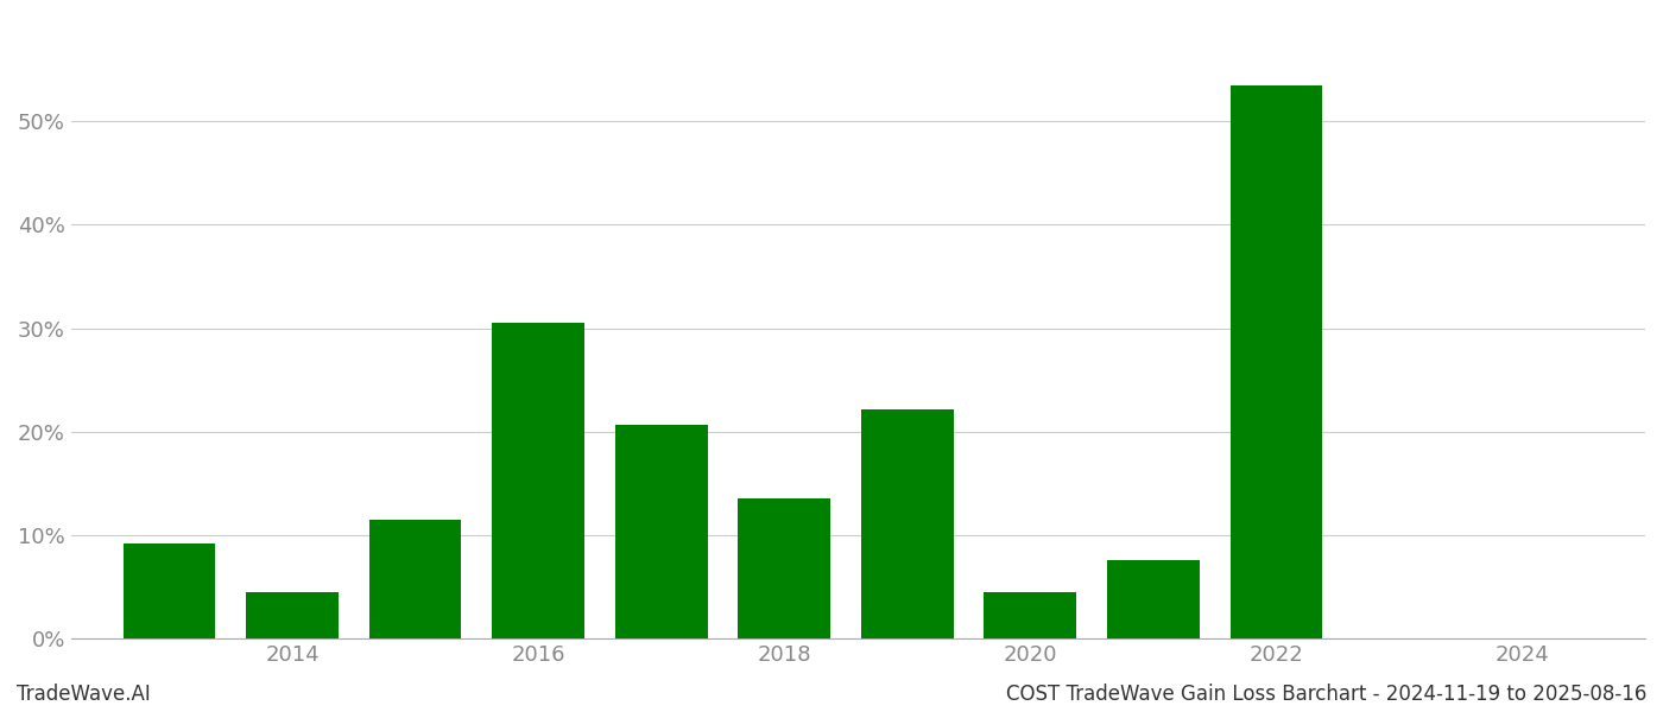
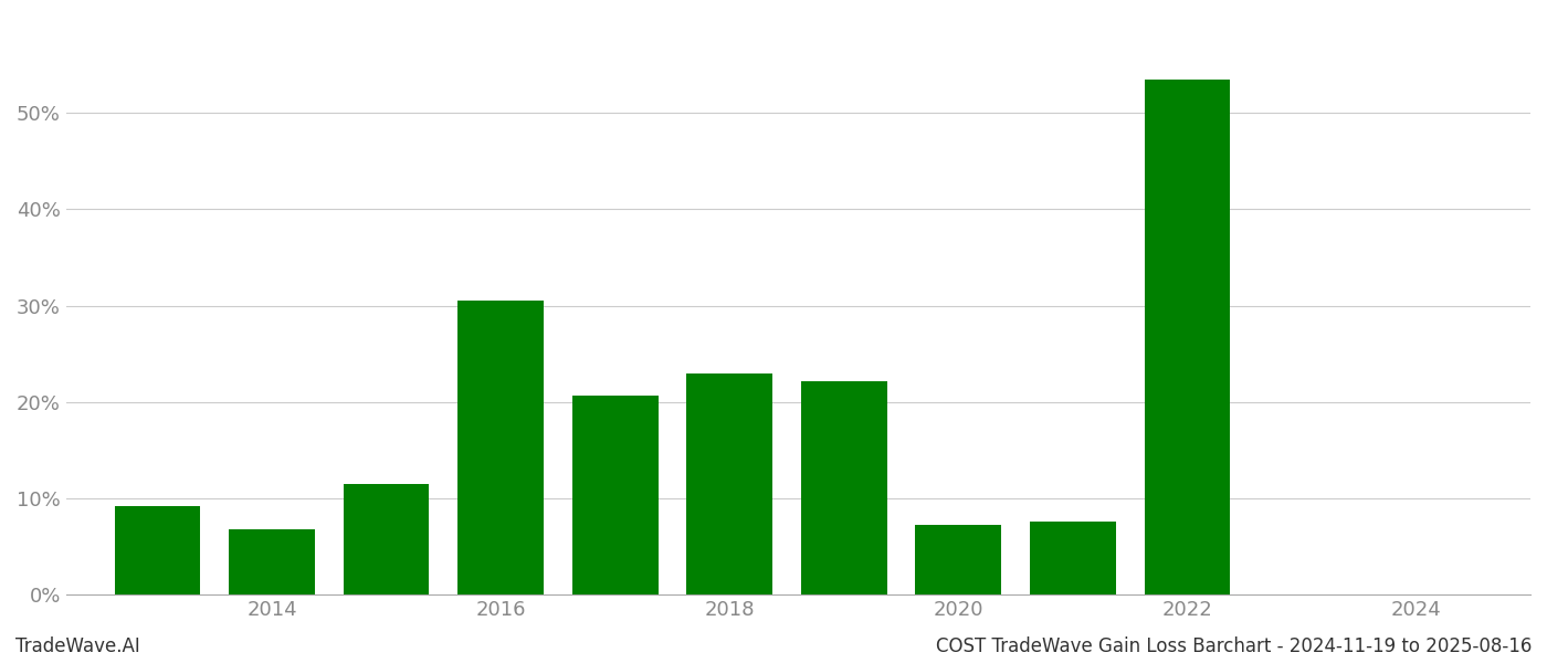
2014: 4.5% -> 6.8%
2018: 13.5% -> 23.0%
2020: 4.5% -> 7.2%
